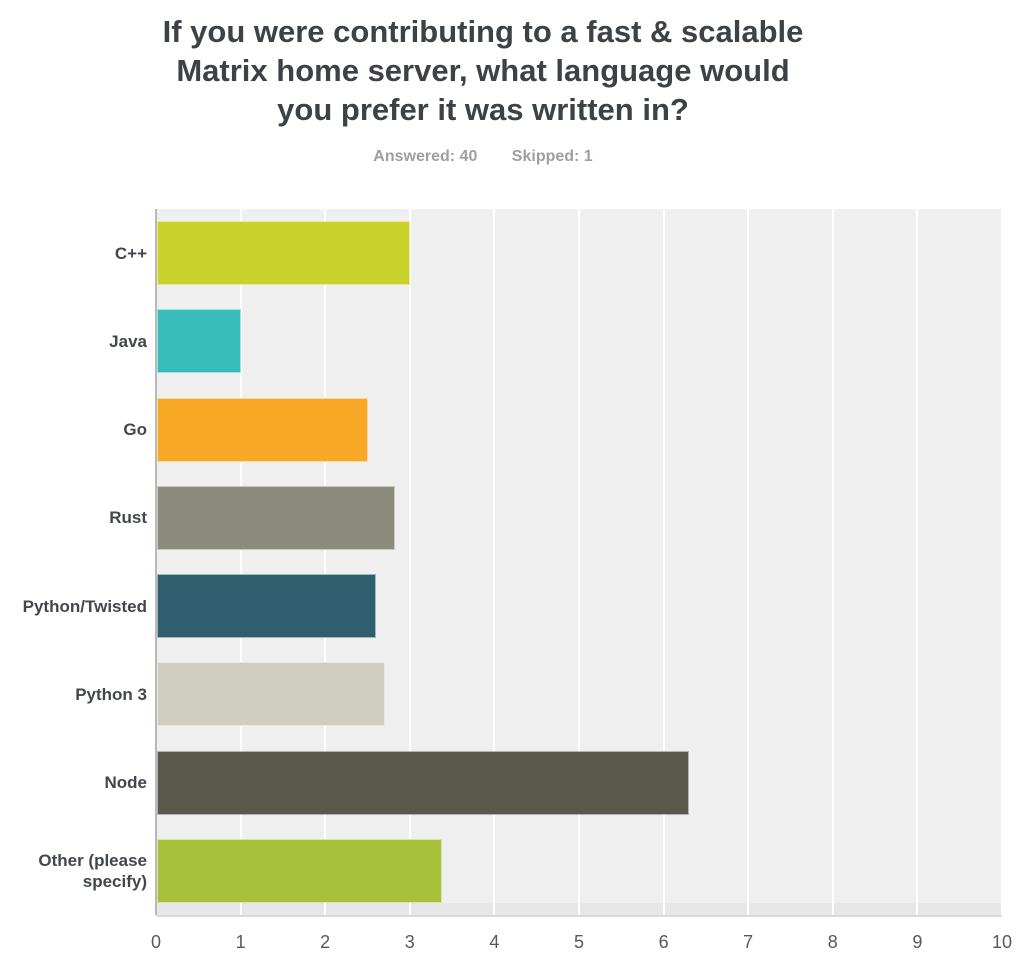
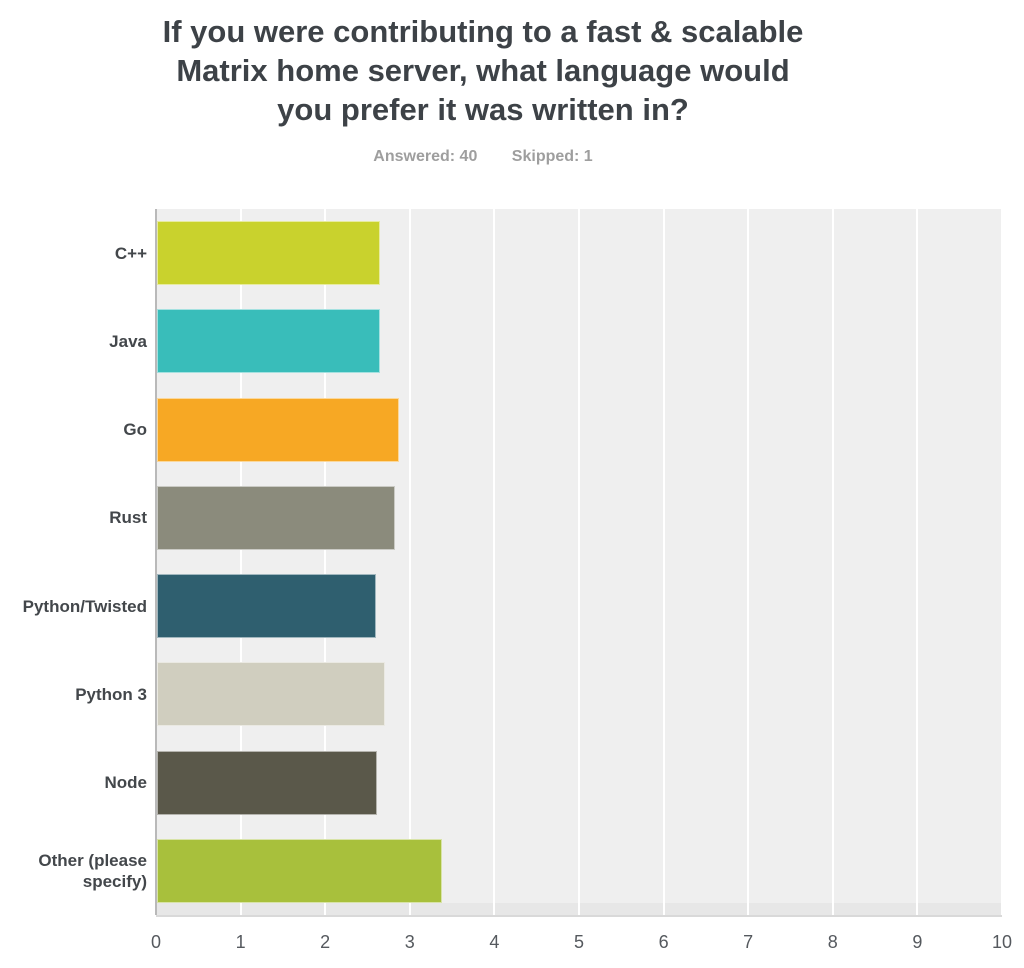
C++: 3.0 -> 2.6
Java: 1.0 -> 2.6
Go: 2.5 -> 2.9
Node: 6.3 -> 2.6
